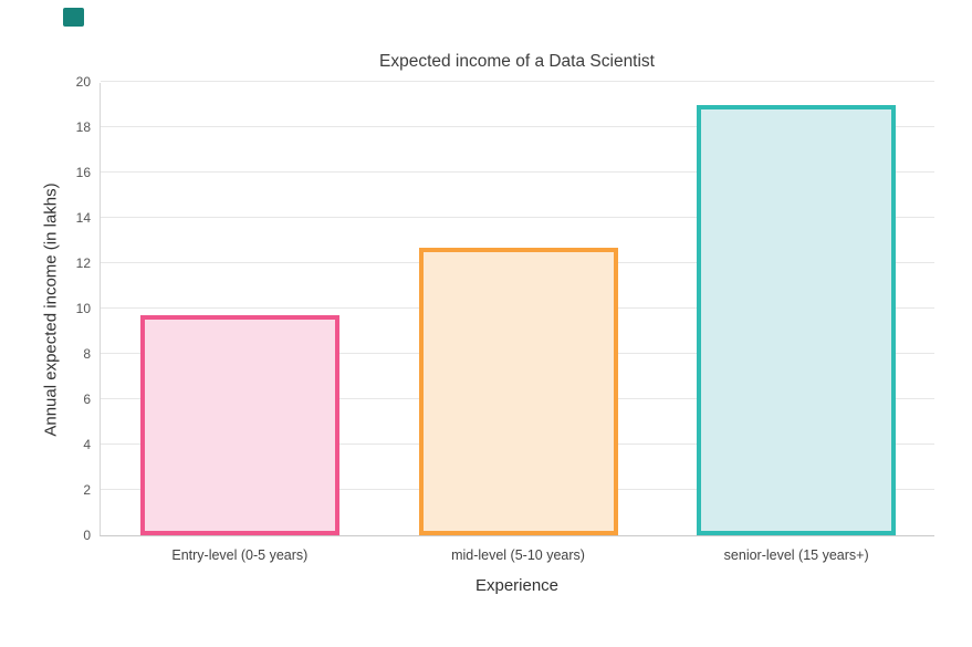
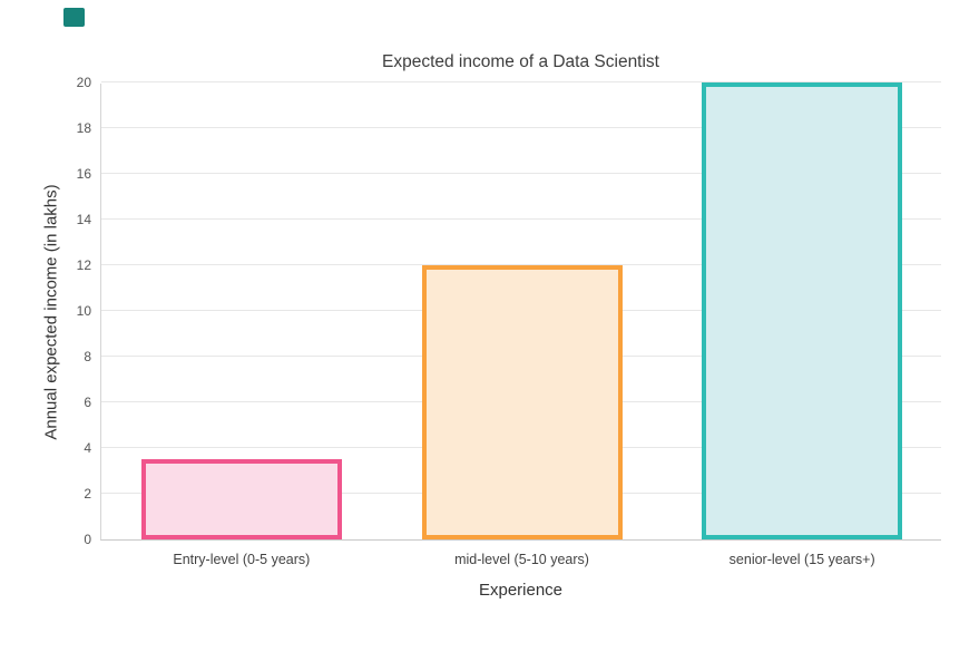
Entry-level (0-5 years): 9.7 -> 3.5
mid-level (5-10 years): 12.7 -> 12.0
senior-level (15 years+): 19.0 -> 20.0
